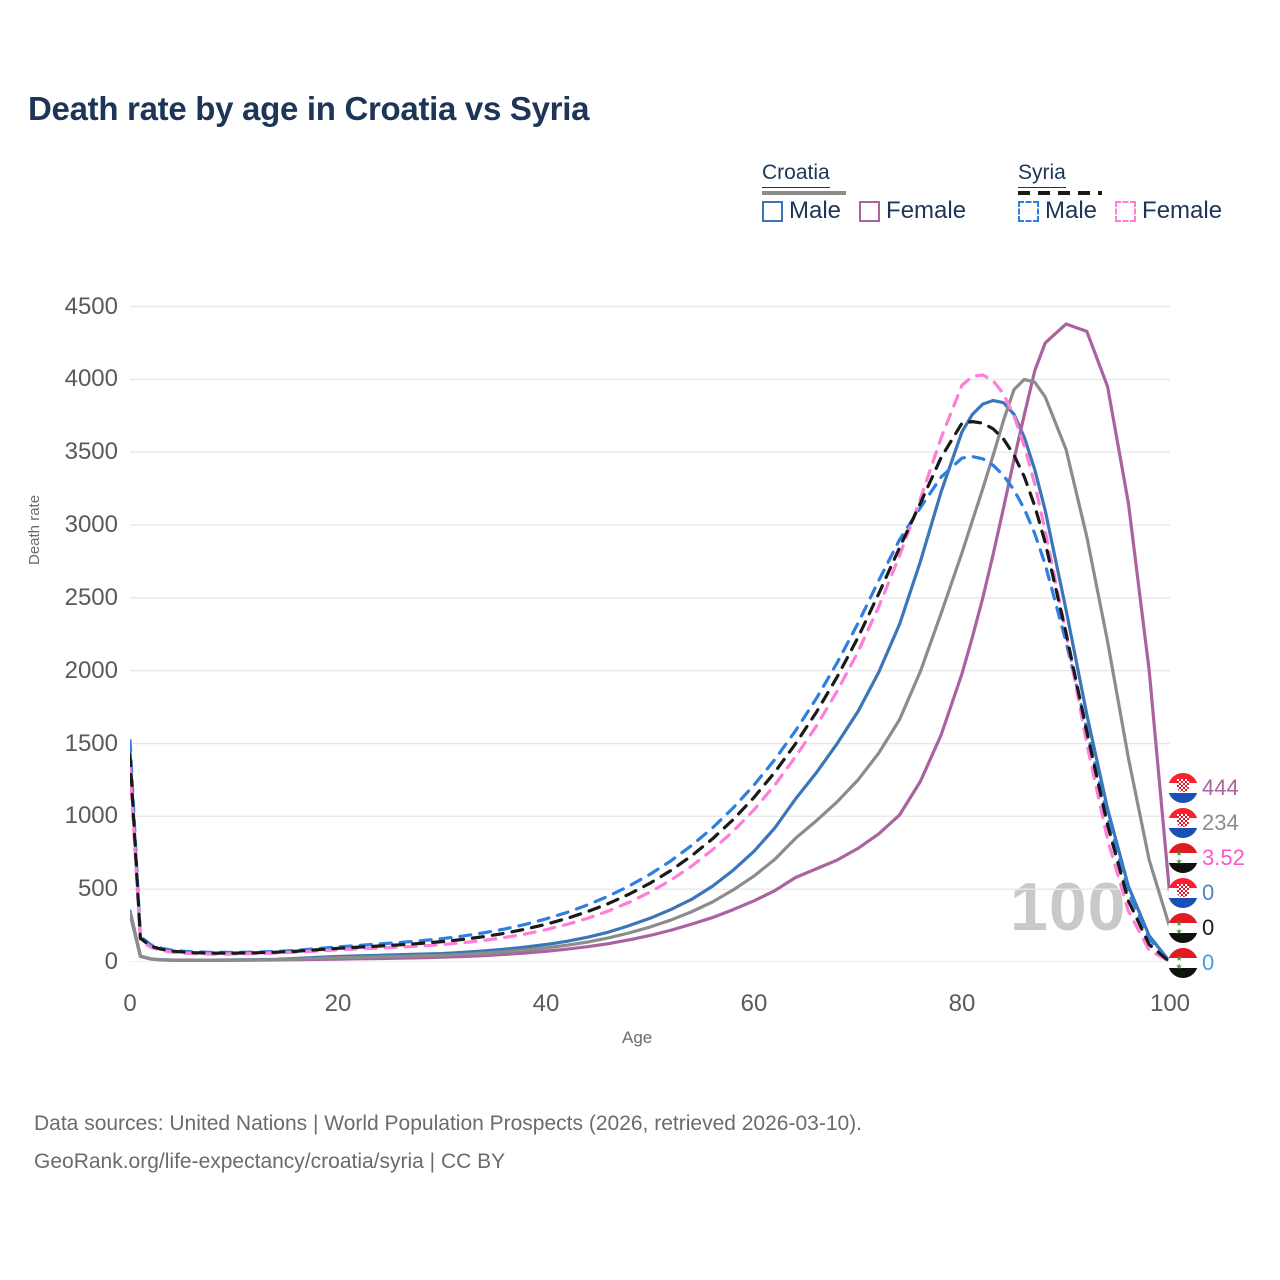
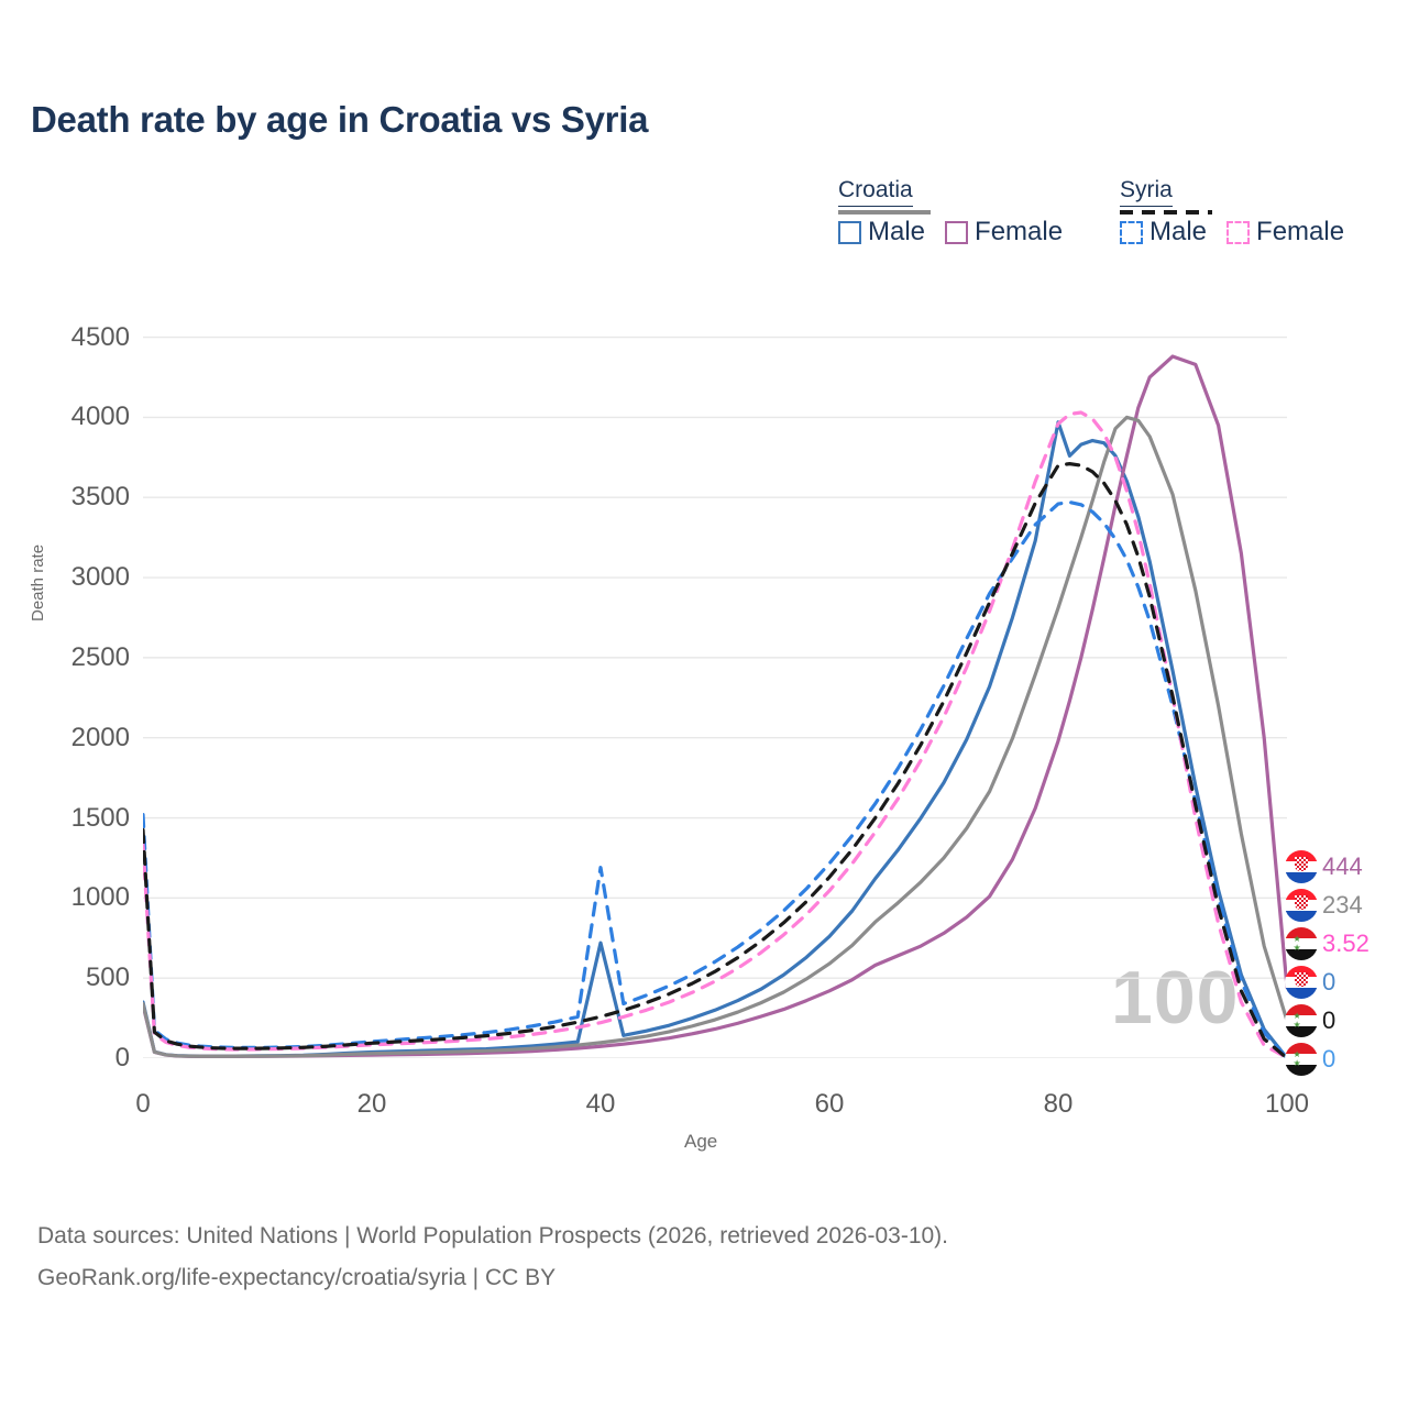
Croatia Male/40: 120 -> 720
Syria Male/40: 300 -> 1190
Croatia Male/80: 3640 -> 3970
